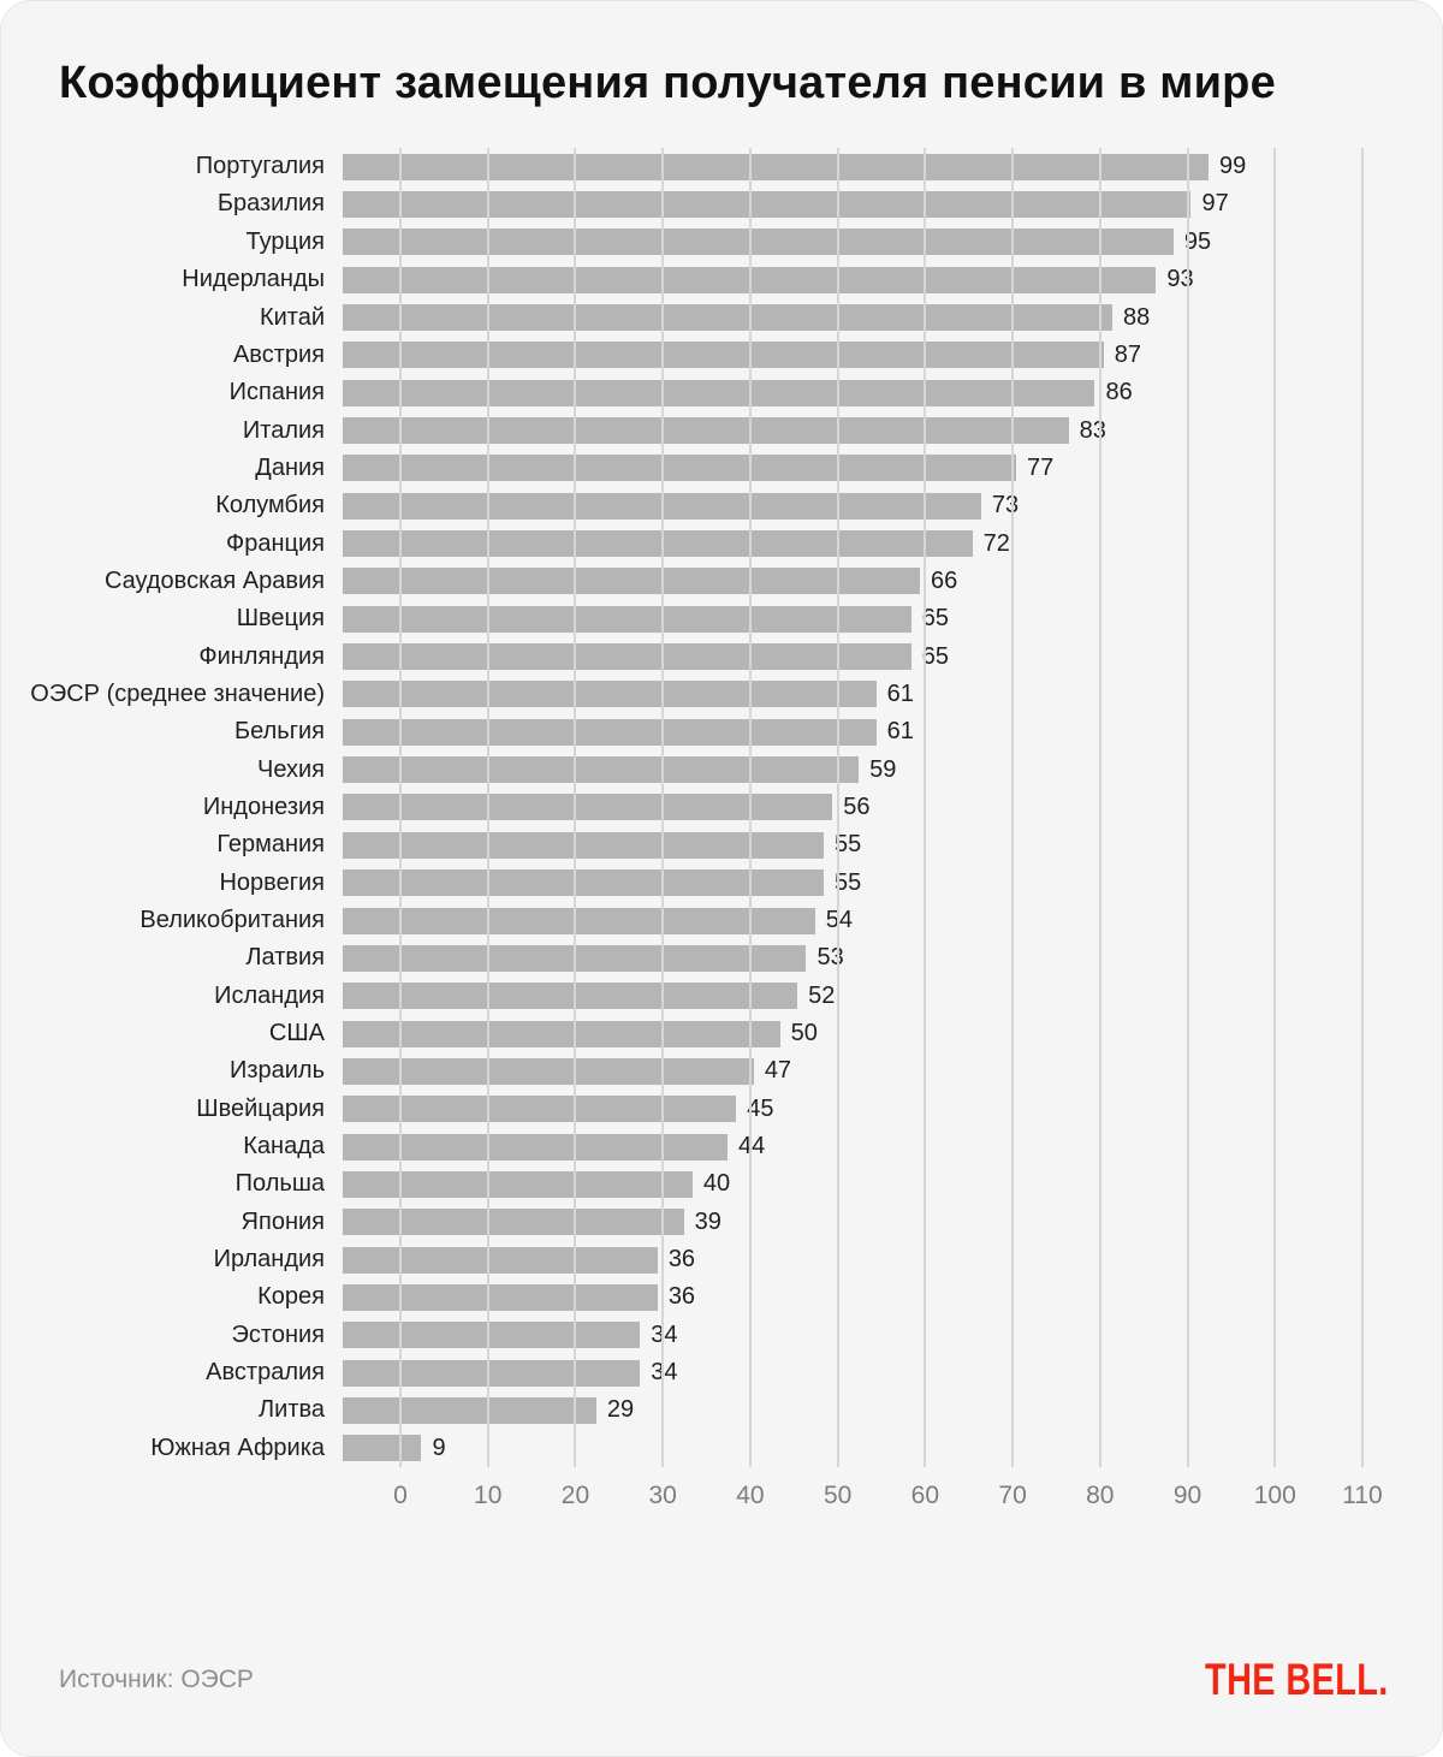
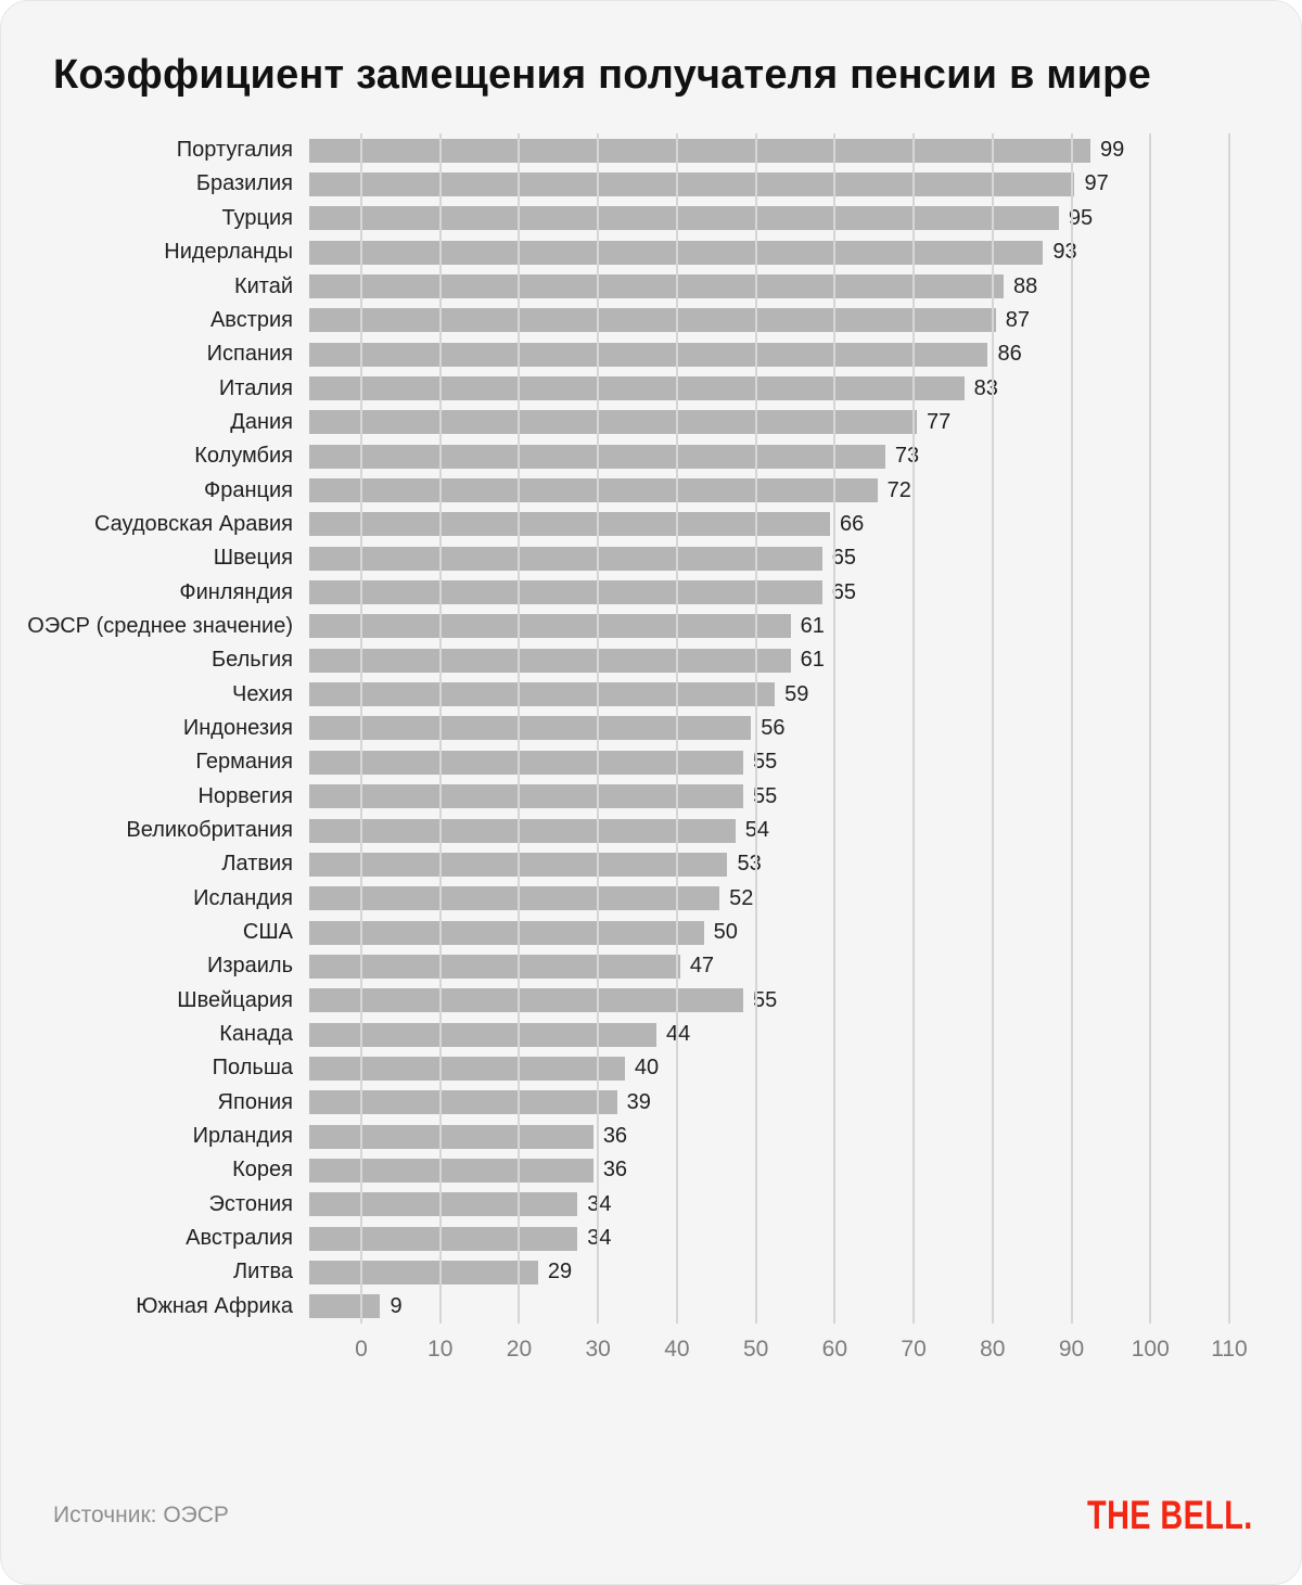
Швейцария: 45 -> 55
